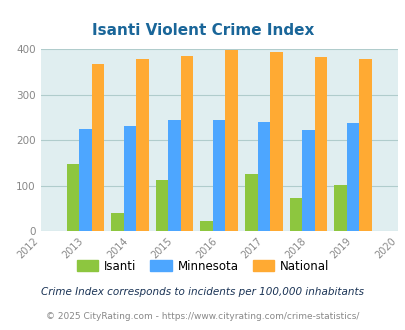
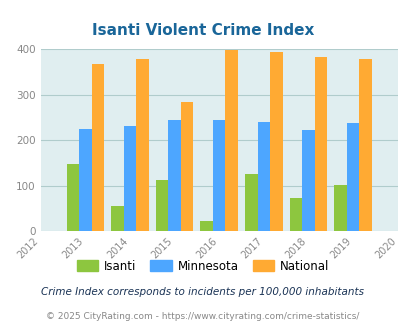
Isanti/2014: 40 -> 55
National/2015: 386 -> 285
